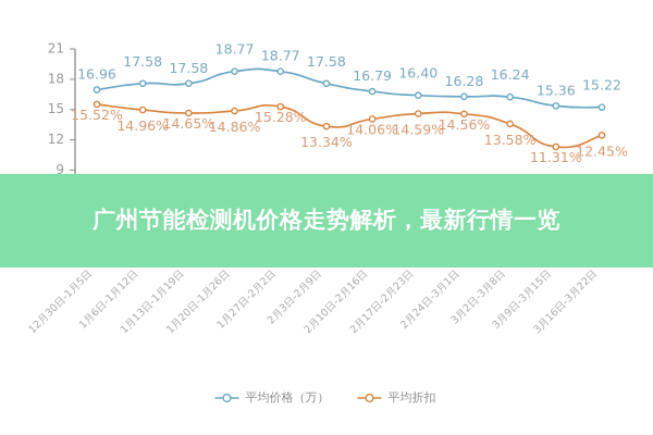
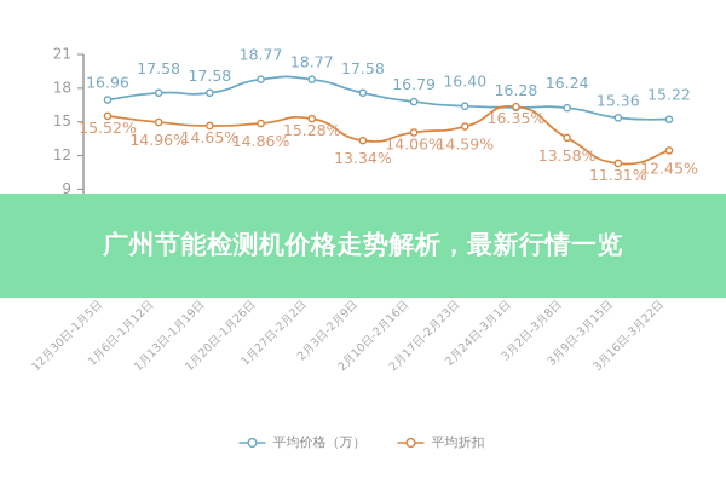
平均折扣/2月24日-3月1日: 14.56% -> 16.35%
